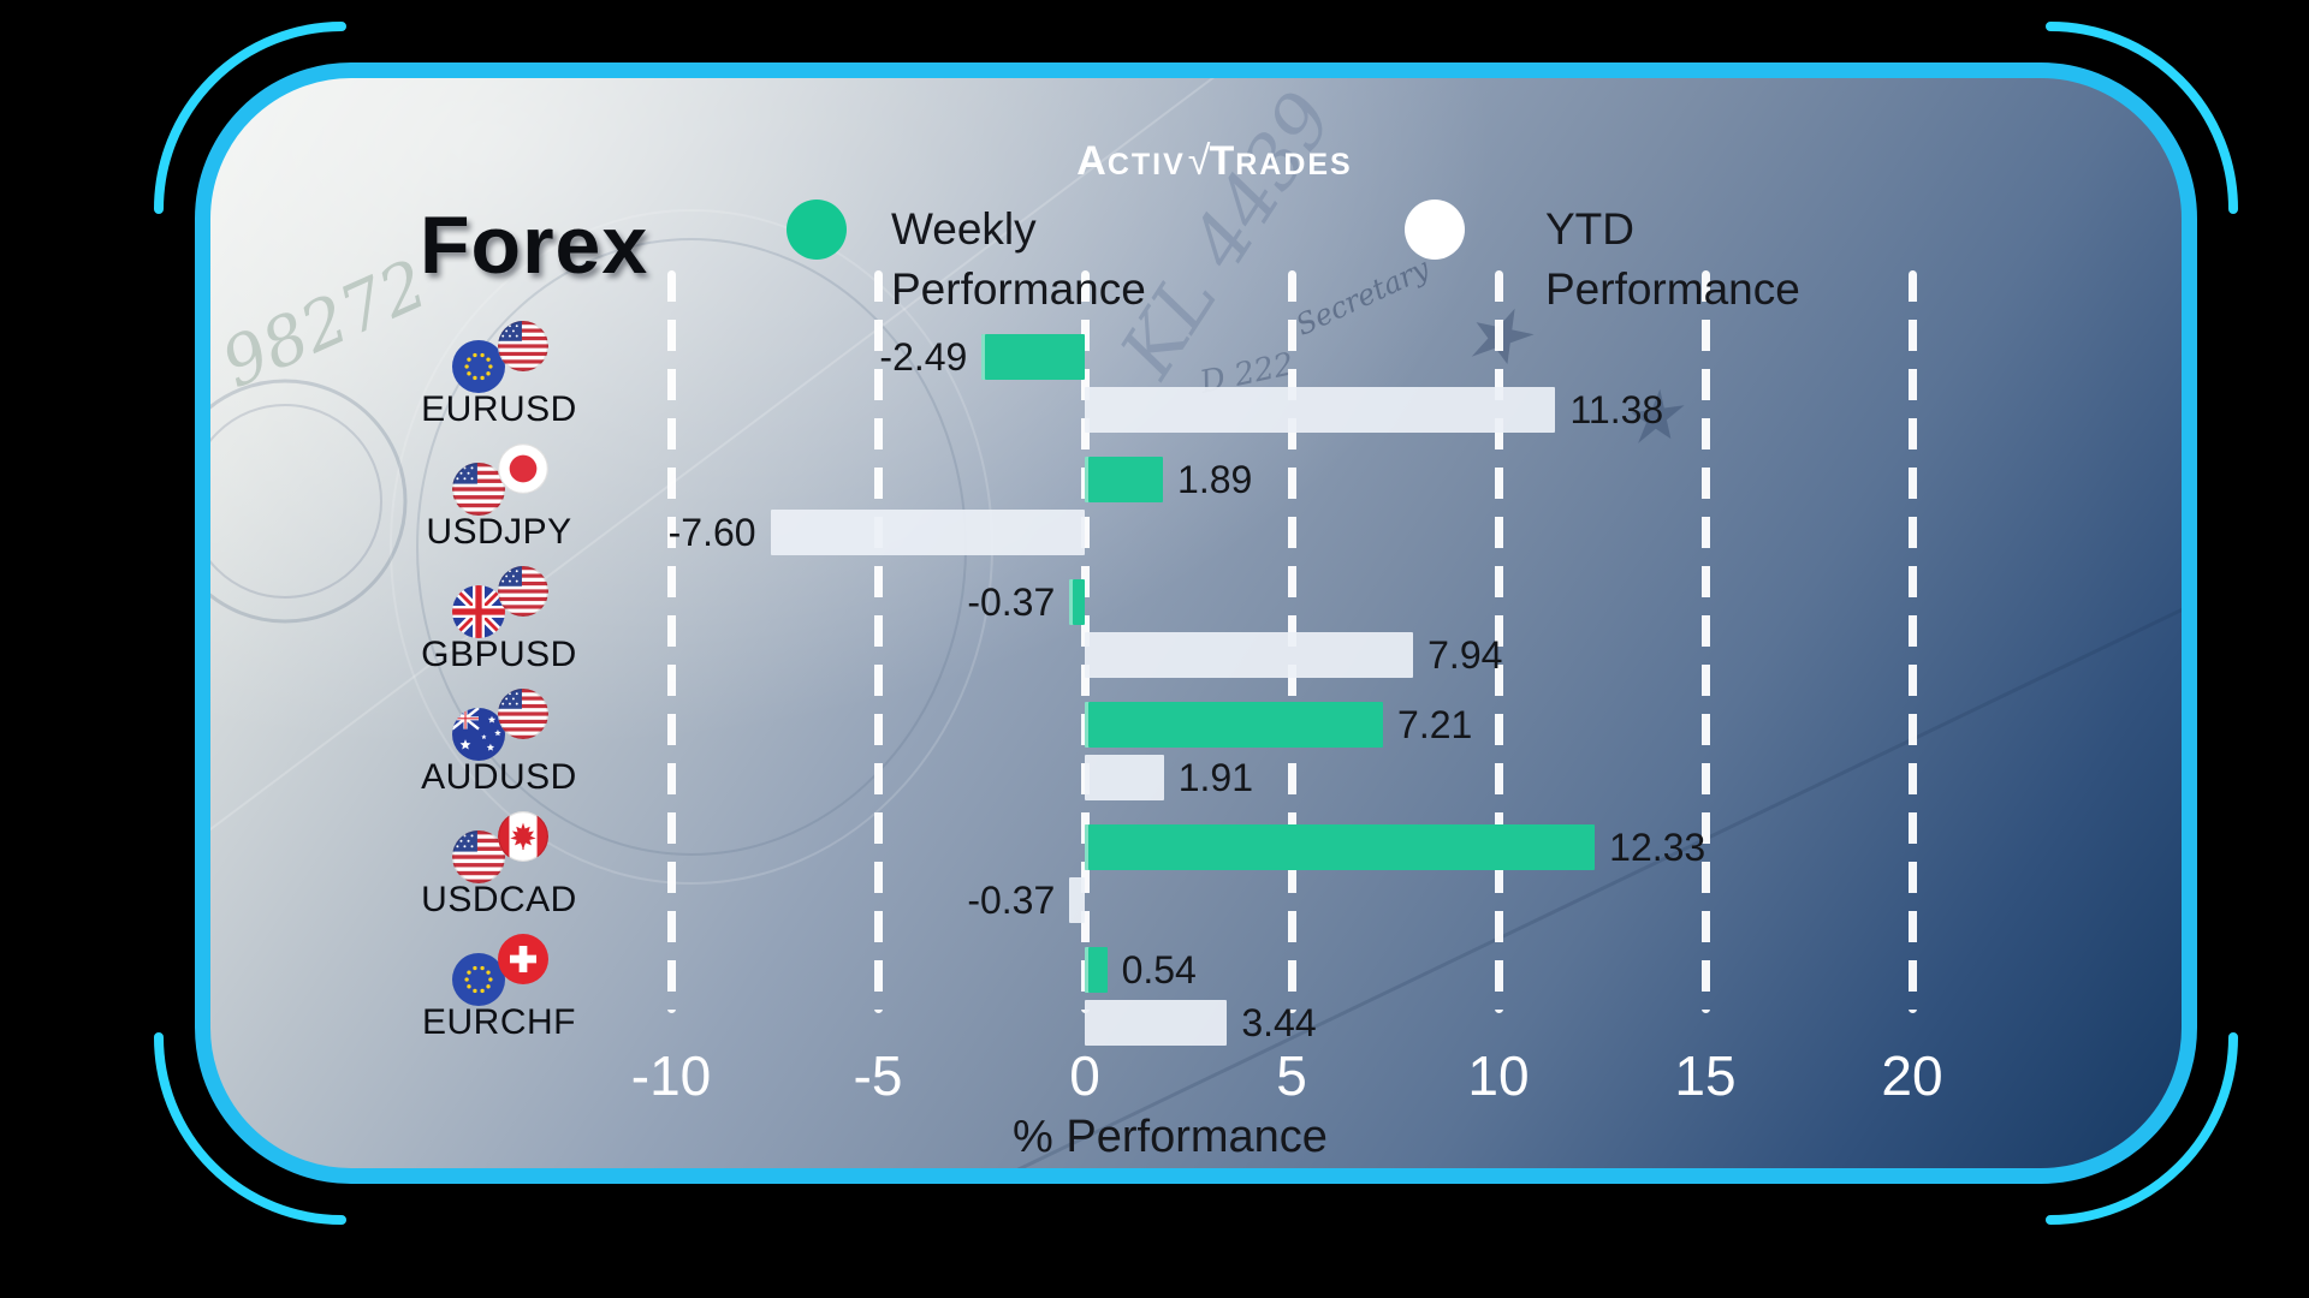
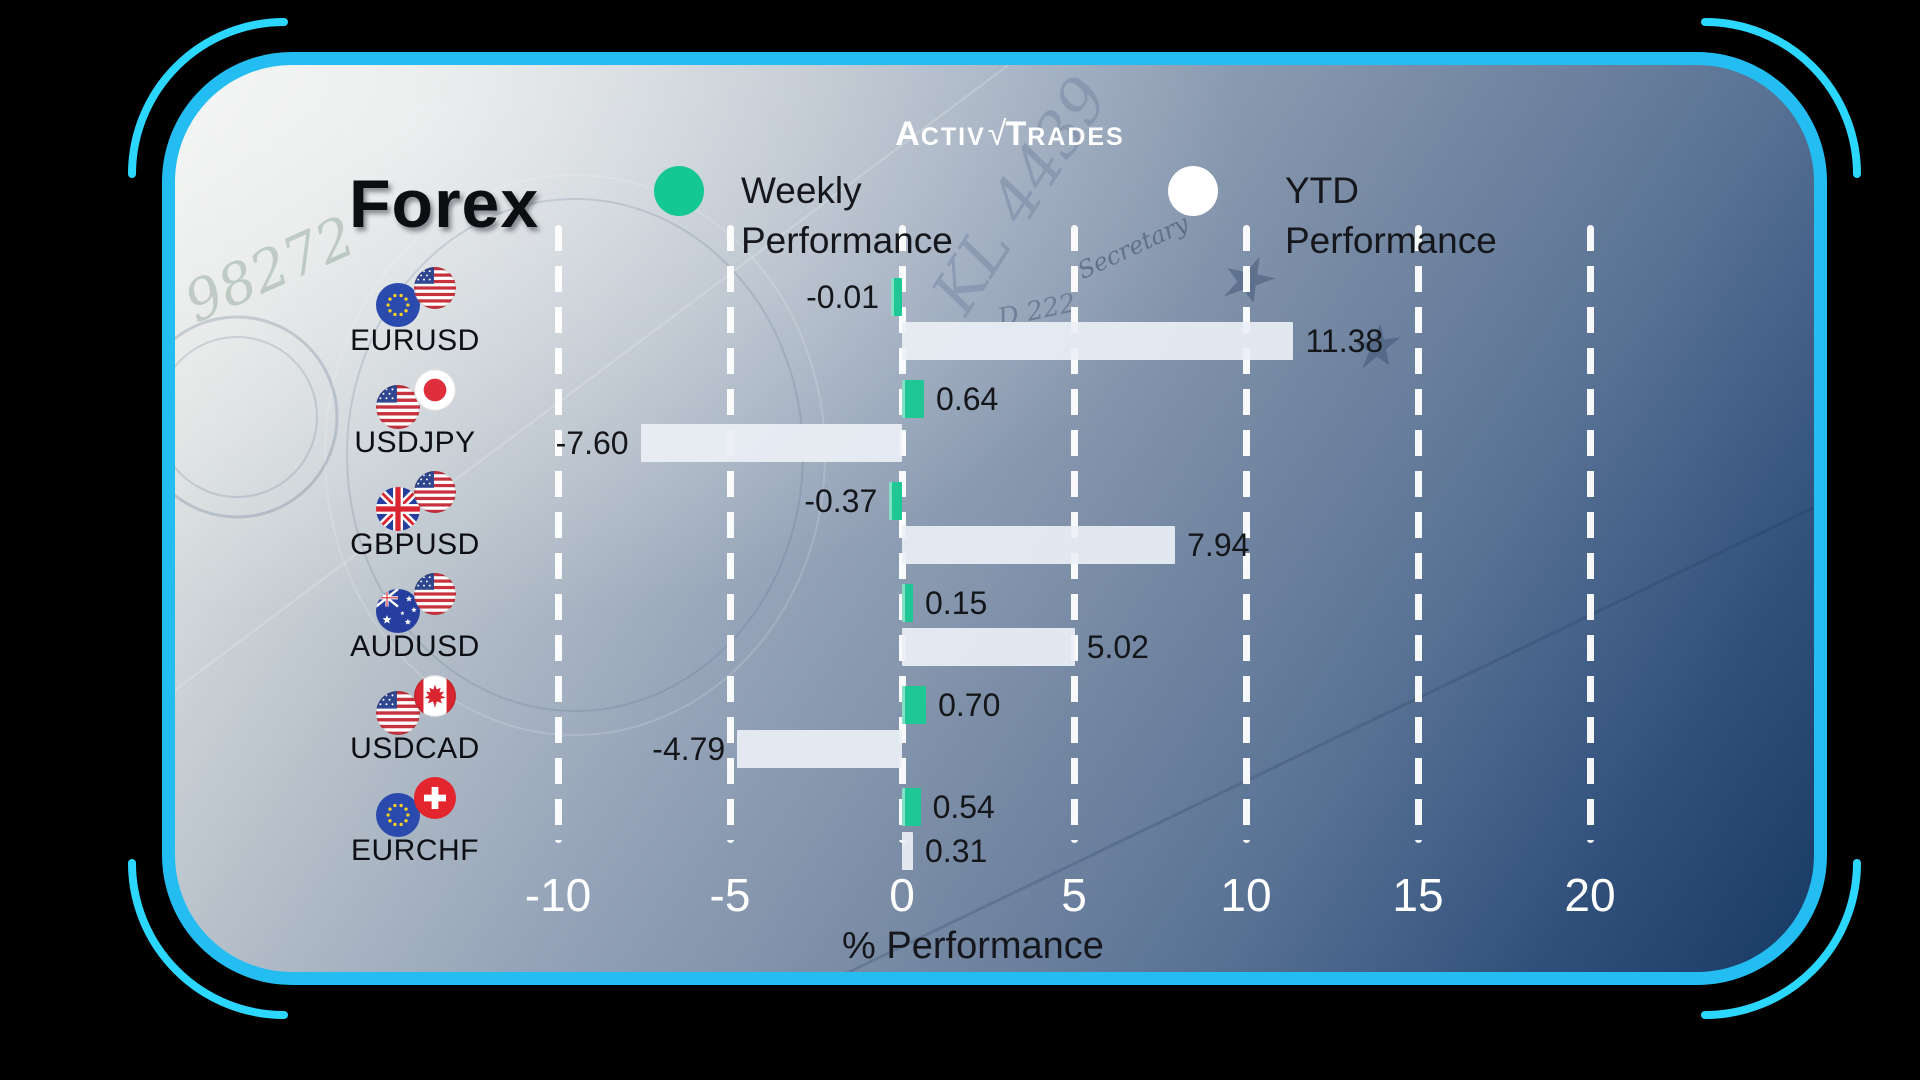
Weekly Performance/EURUSD: -2.49 -> -0.01
Weekly Performance/USDJPY: 1.89 -> 0.64
Weekly Performance/AUDUSD: 7.21 -> 0.15
YTD Performance/AUDUSD: 1.91 -> 5.02
Weekly Performance/USDCAD: 12.33 -> 0.70
YTD Performance/USDCAD: -0.37 -> -4.79
YTD Performance/EURCHF: 3.44 -> 0.31
